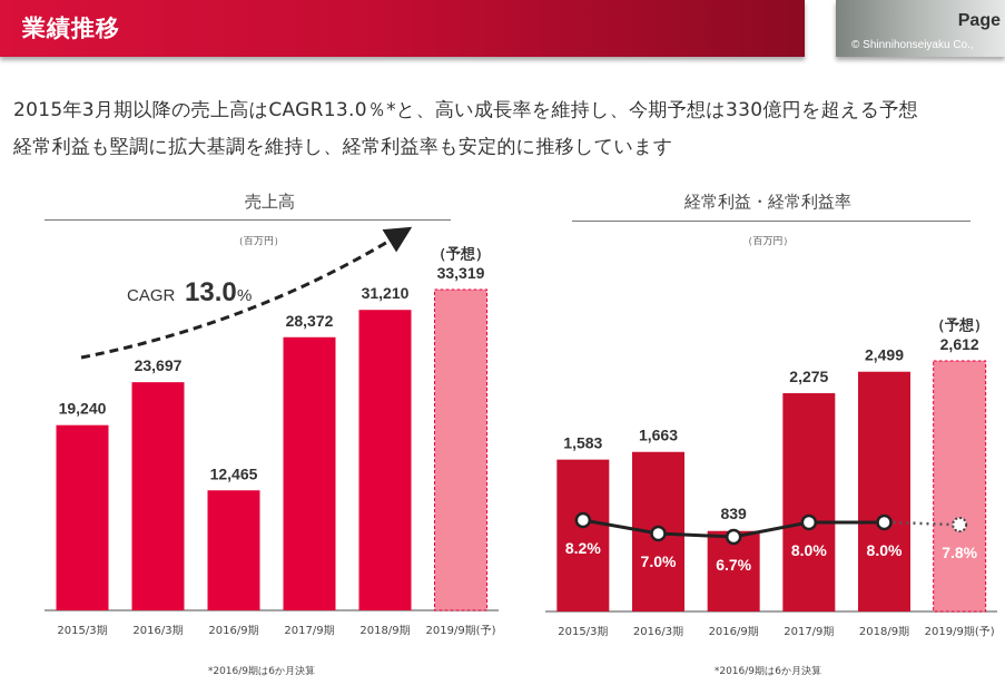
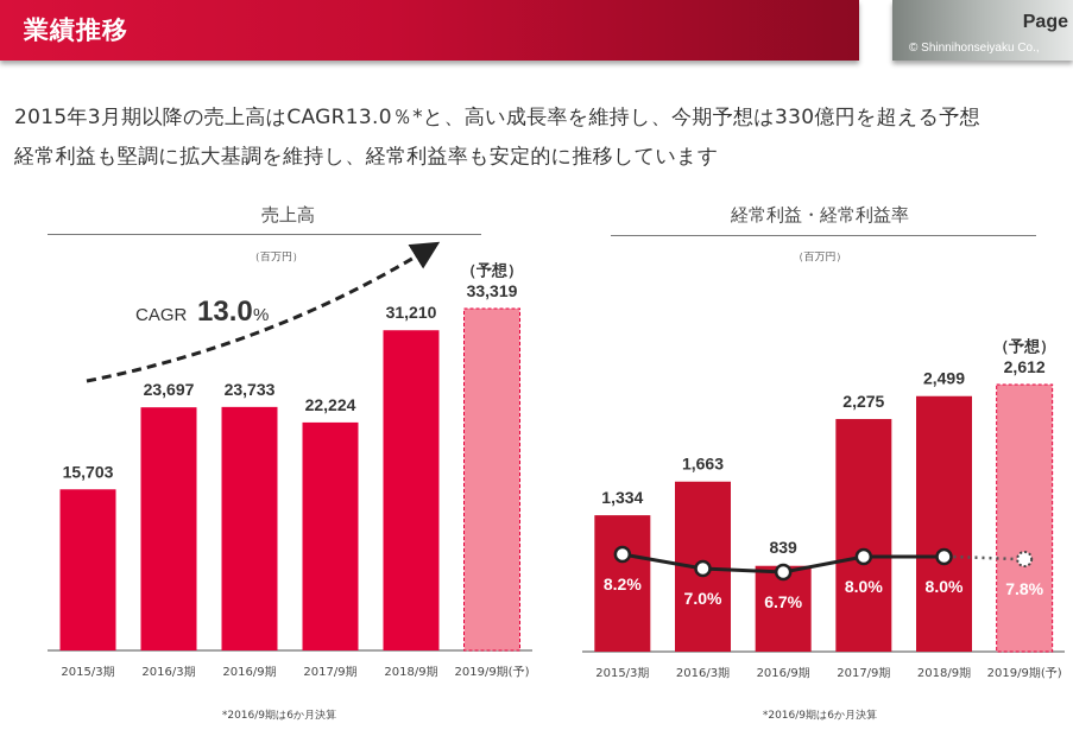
売上高/2015/3期: 19,240 -> 15,703
売上高/2016/9期: 12,465 -> 23,733
売上高/2017/9期: 28,372 -> 22,224
経常利益・経常利益率/2015/3期: 1,583 -> 1,334
